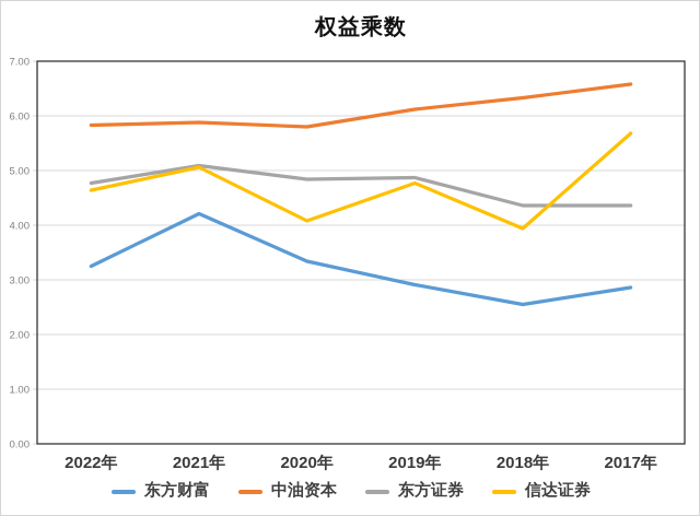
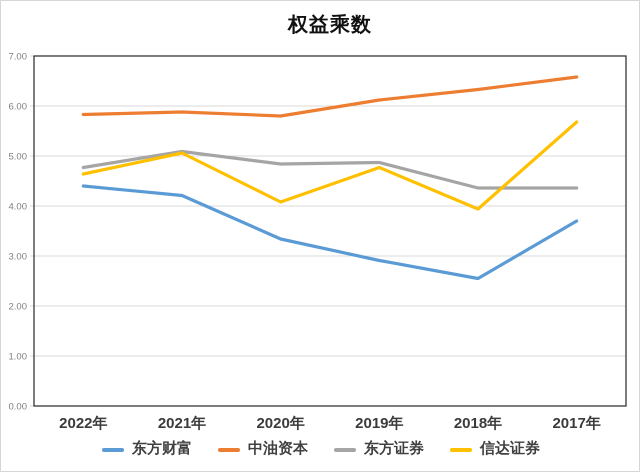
东方财富/2022年: 3.2 -> 4.4
东方财富/2017年: 2.9 -> 3.7
